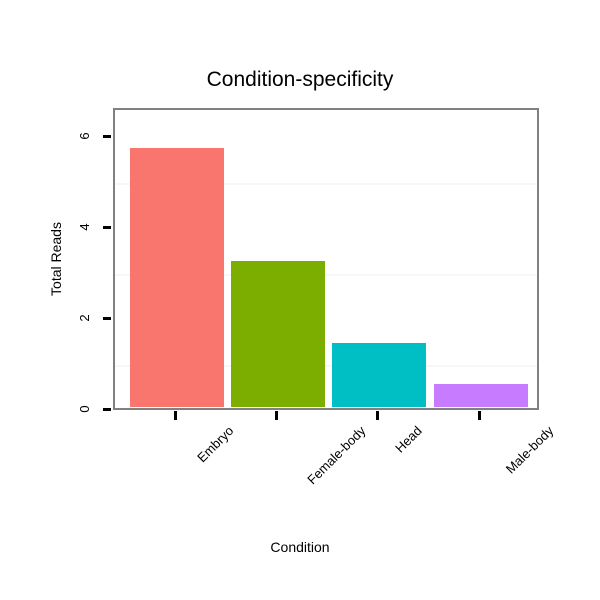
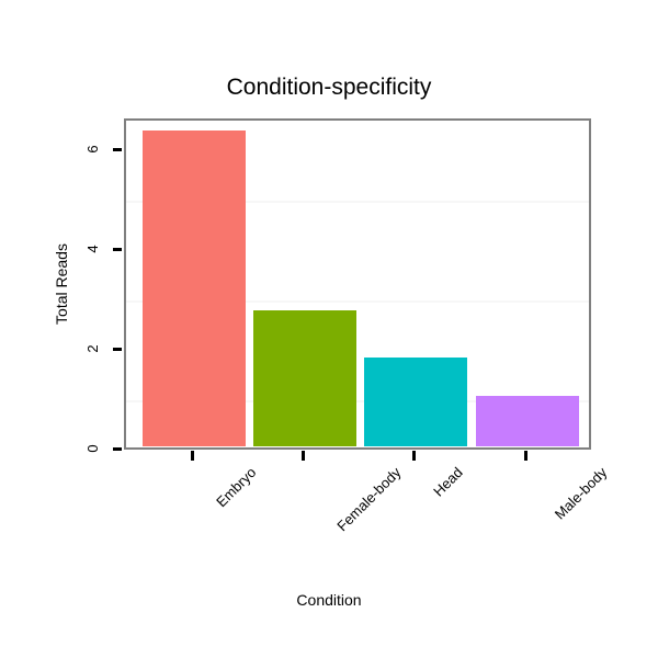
Embryo: 5.7 -> 6.3
Female-body: 3.2 -> 2.7
Head: 1.4 -> 1.8
Male-body: 0.5 -> 1.0
